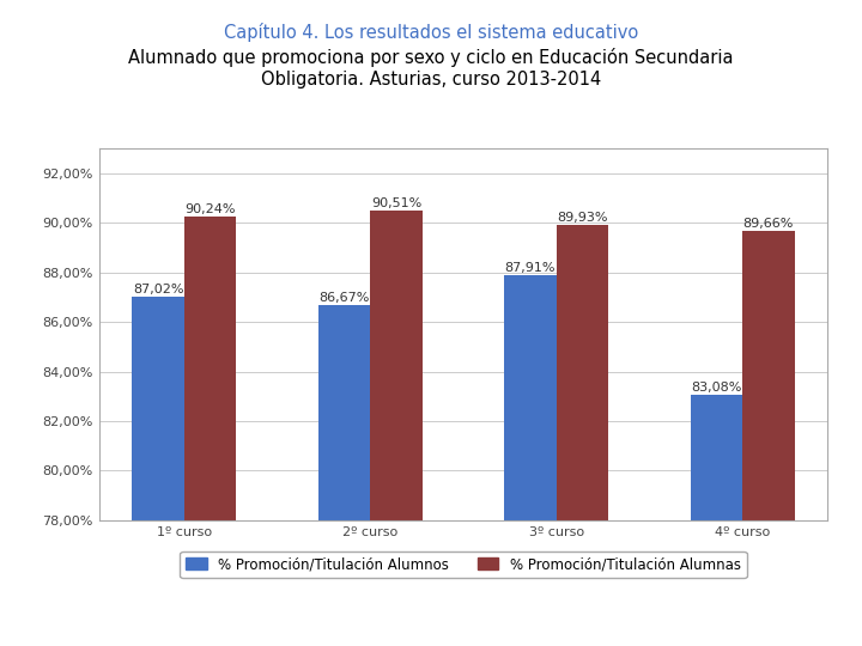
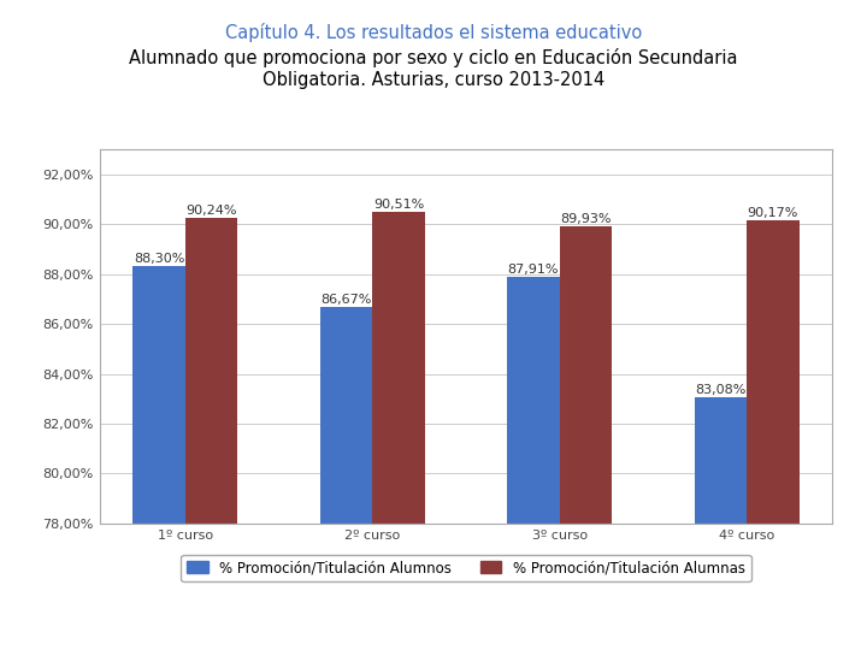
% Promoción/Titulación Alumnos/1º curso: 87,02% -> 88,30%
% Promoción/Titulación Alumnas/4º curso: 89,66% -> 90,17%
